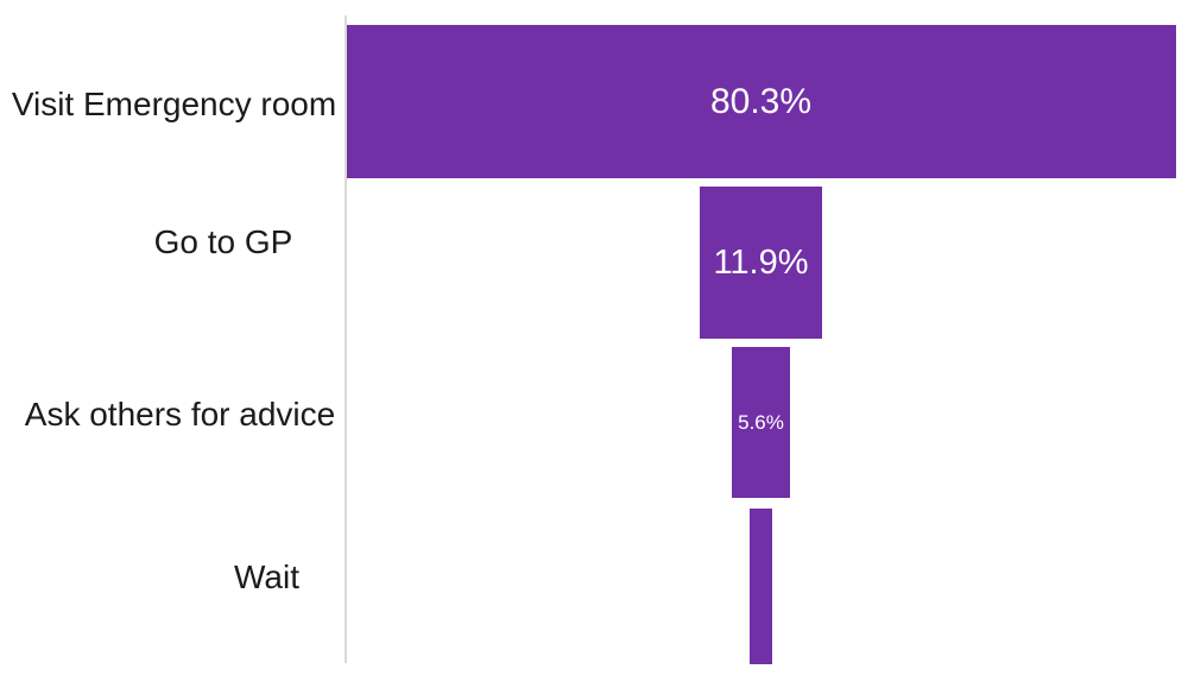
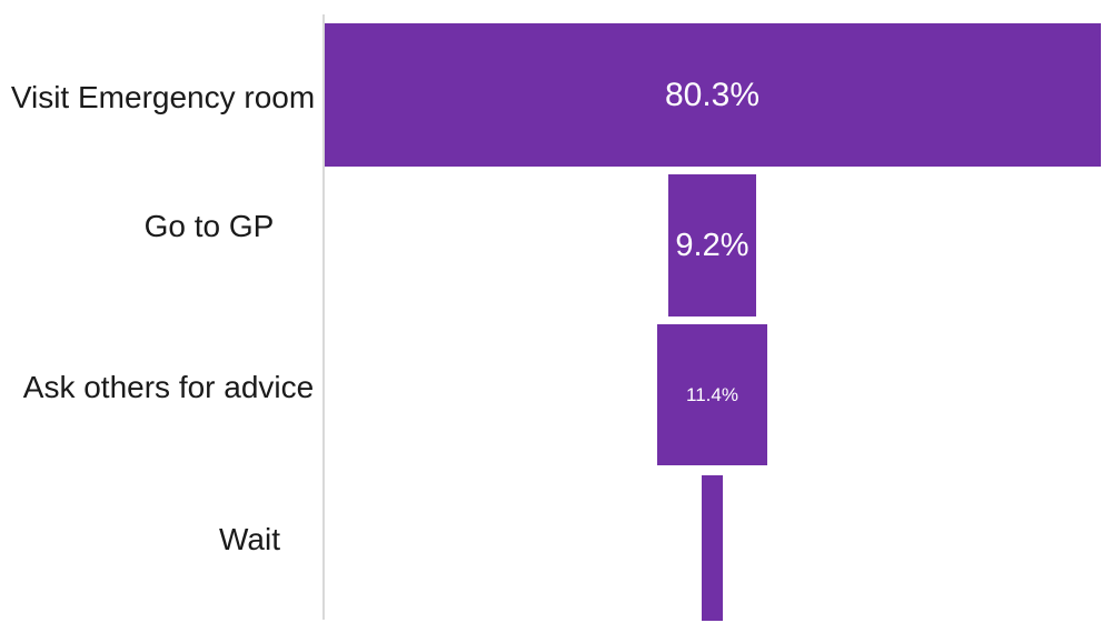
Go to GP: 11.9% -> 9.2%
Ask others for advice: 5.6% -> 11.4%
